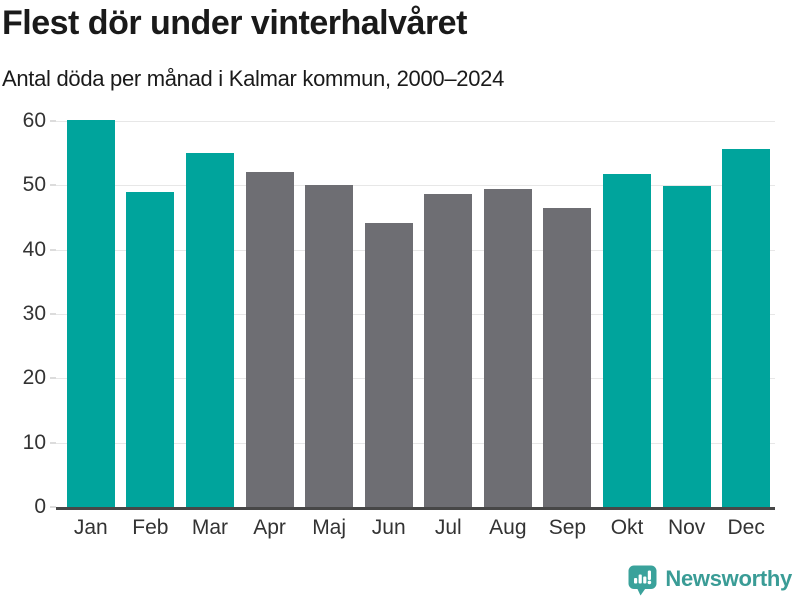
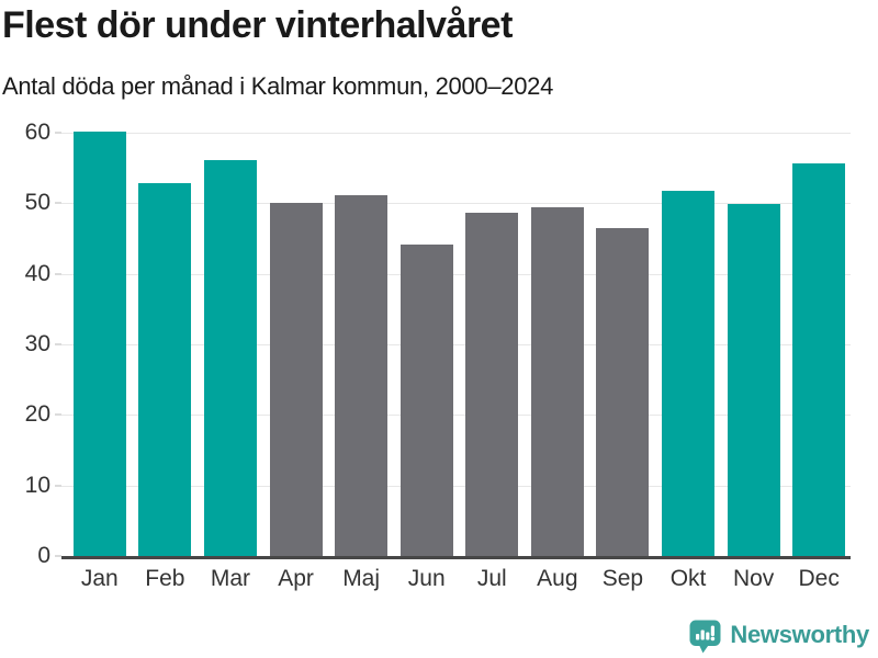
Feb: 49 -> 53
Mar: 55 -> 56
Apr: 52 -> 50
Maj: 50 -> 51
